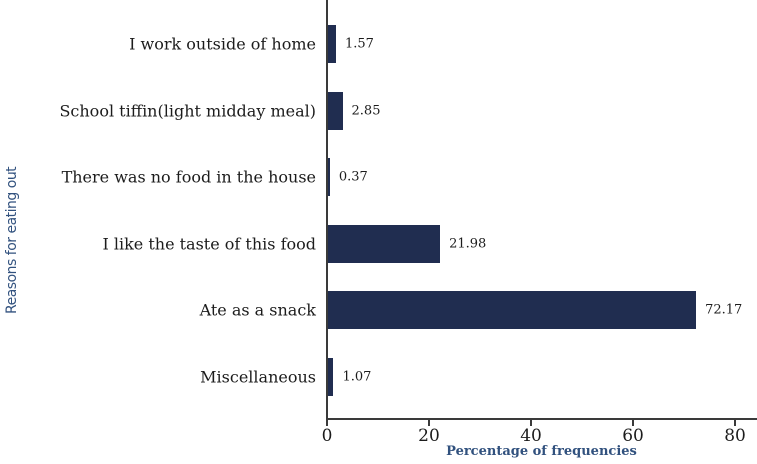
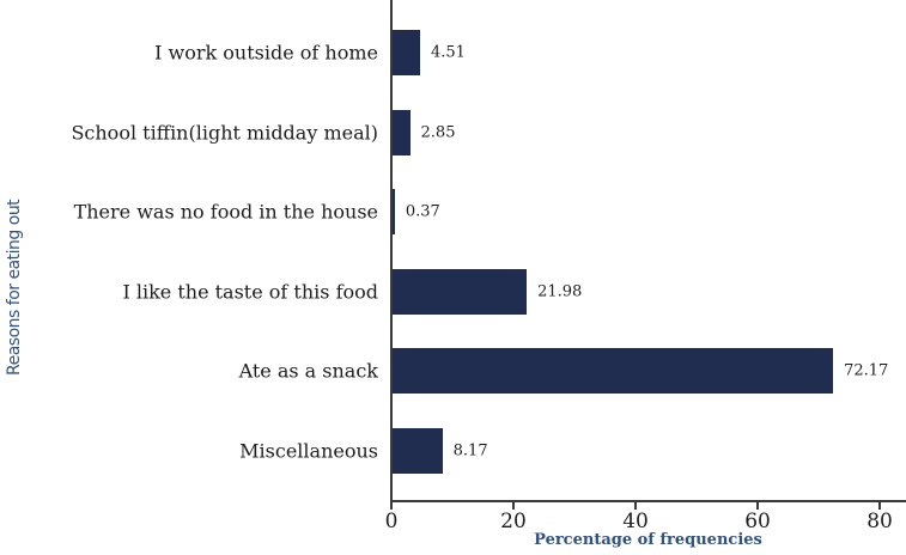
I work outside of home: 1.57 -> 4.51
Miscellaneous: 1.07 -> 8.17
